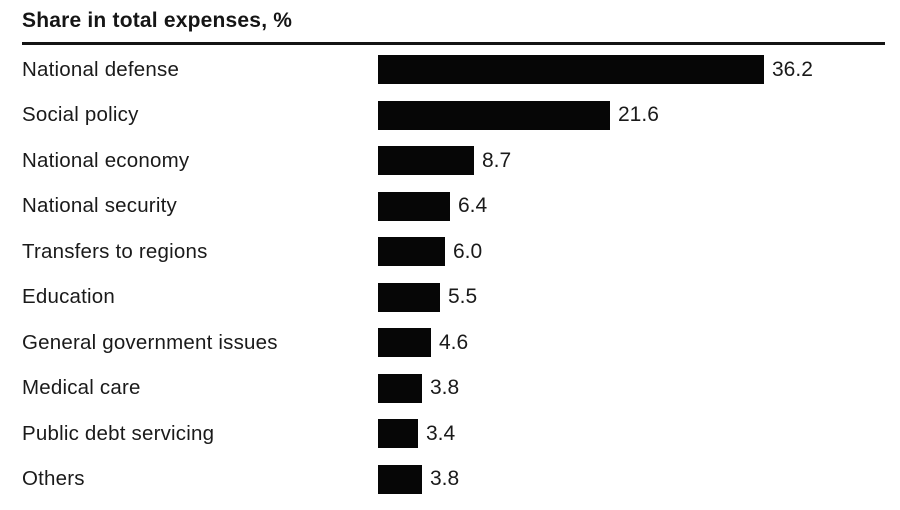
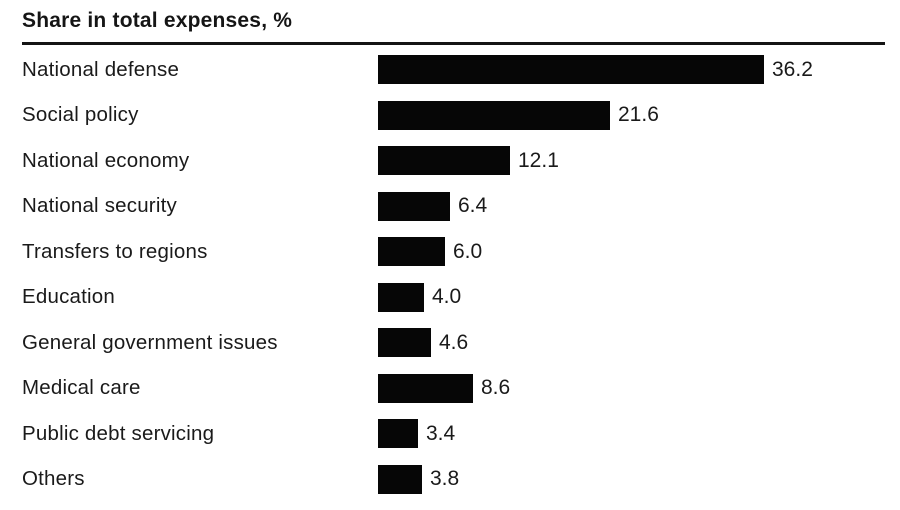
National economy: 8.7 -> 12.1
Education: 5.5 -> 4.0
Medical care: 3.8 -> 8.6
